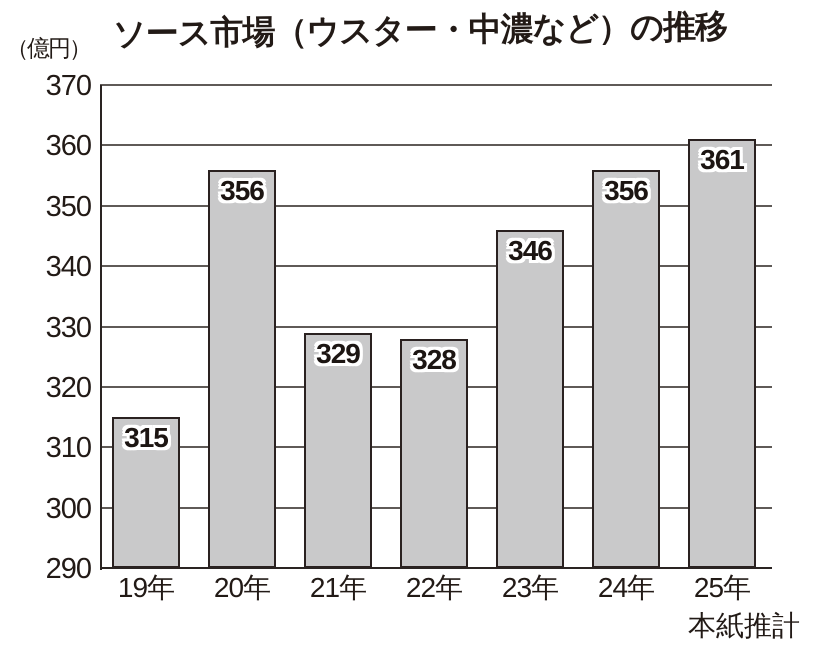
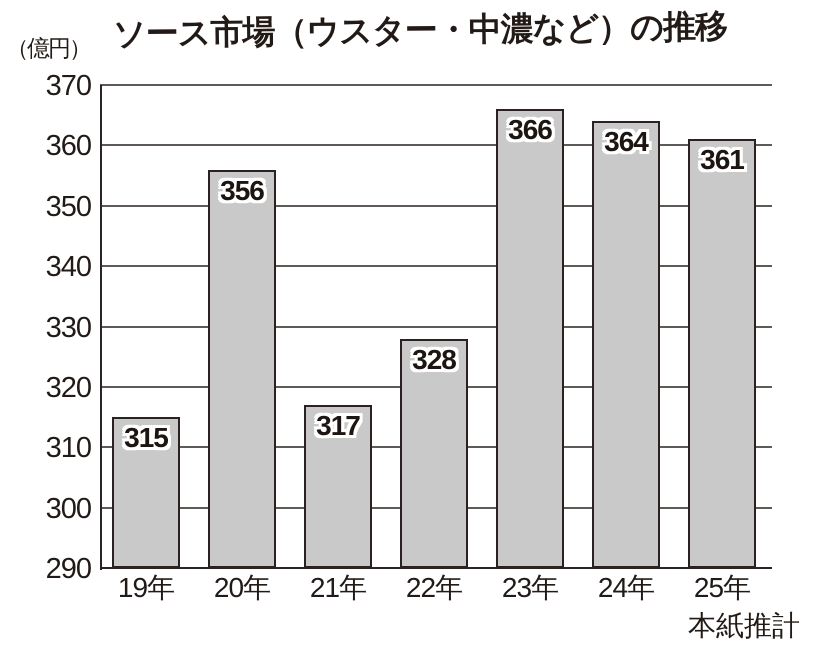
21年: 329 -> 317
23年: 346 -> 366
24年: 356 -> 364
